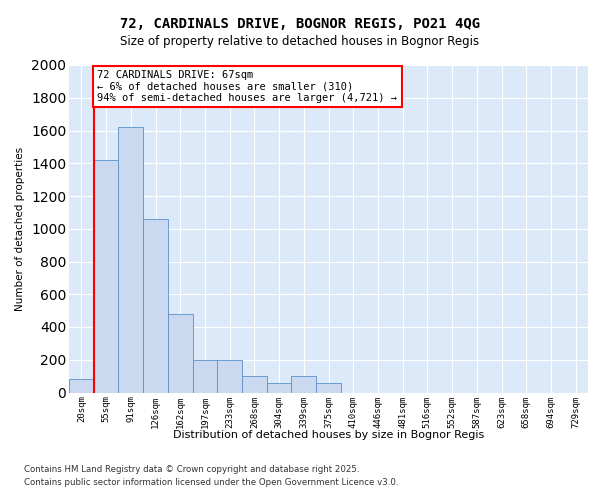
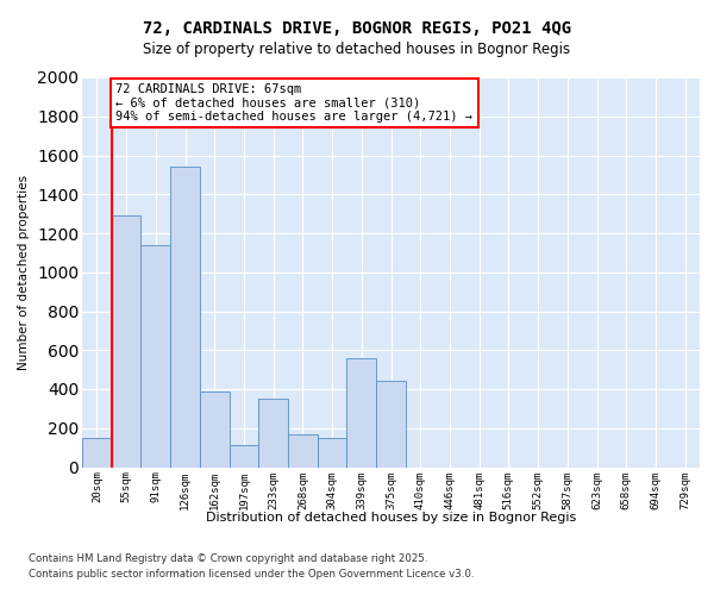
20sqm: 80 -> 150
55sqm: 1420 -> 1290
91sqm: 1620 -> 1140
126sqm: 1060 -> 1540
162sqm: 480 -> 390
197sqm: 200 -> 110
233sqm: 200 -> 350
268sqm: 100 -> 170
304sqm: 60 -> 150
339sqm: 100 -> 560
375sqm: 60 -> 440
